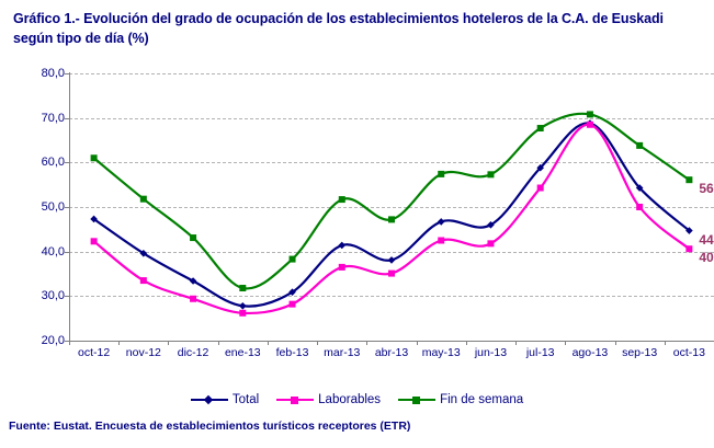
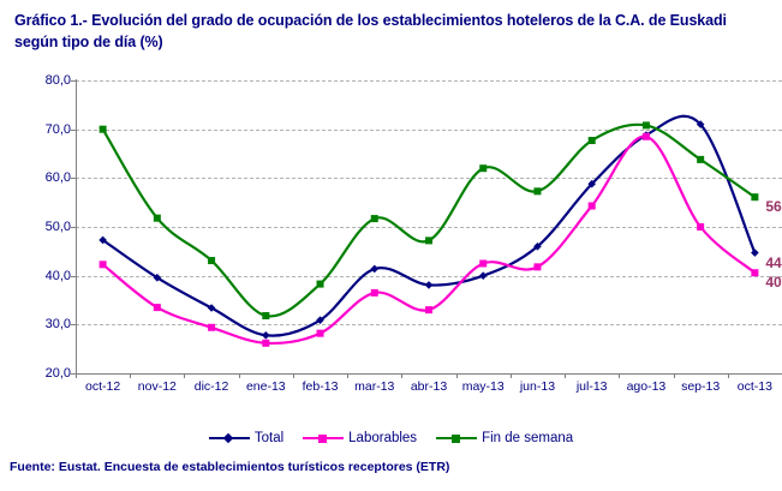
Fin de semana/oct-12: 61 -> 70
Laborables/abr-13: 35 -> 33
Total/may-13: 47 -> 40
Fin de semana/may-13: 57 -> 62
Total/sep-13: 54 -> 71
